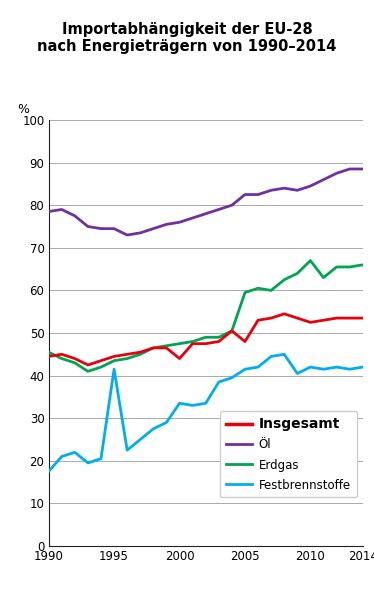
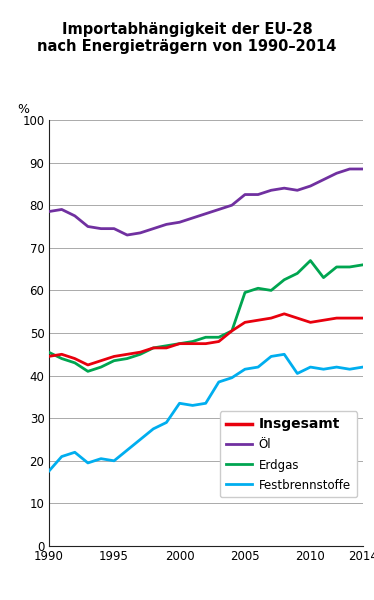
Festbrennstoffe/1995: 41.5 -> 20.0
Insgesamt/2000: 44.0 -> 47.5
Insgesamt/2005: 48.0 -> 52.5
